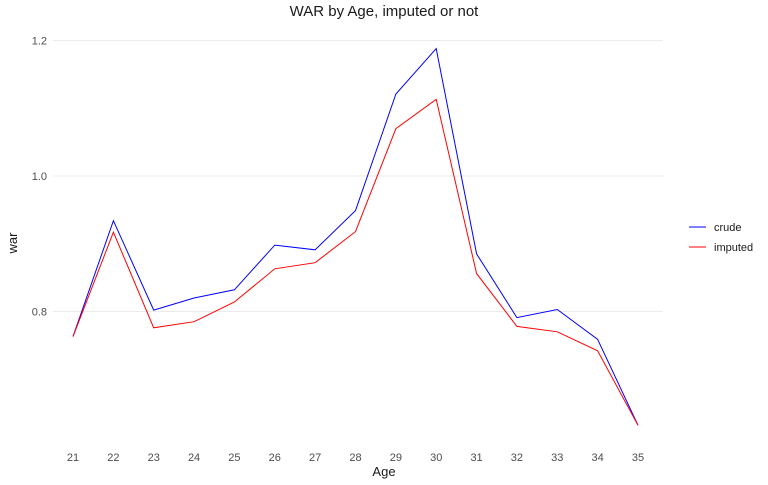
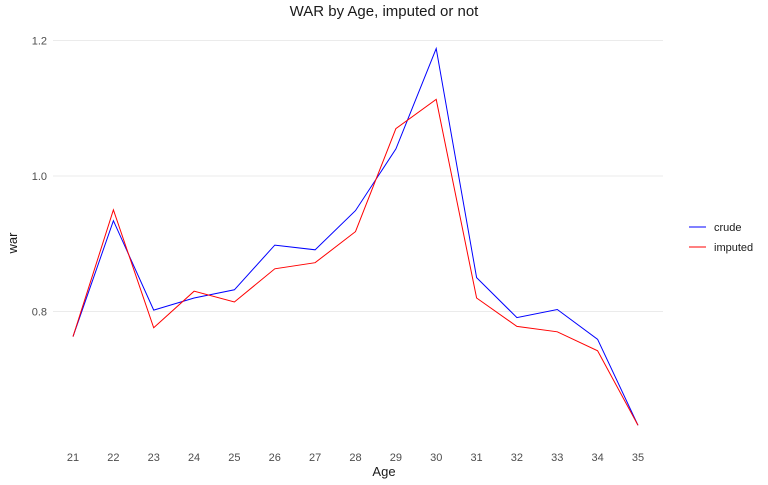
imputed/22: 0.92 -> 0.95
imputed/24: 0.79 -> 0.83
crude/29: 1.12 -> 1.04
crude/31: 0.89 -> 0.85
imputed/31: 0.86 -> 0.82
